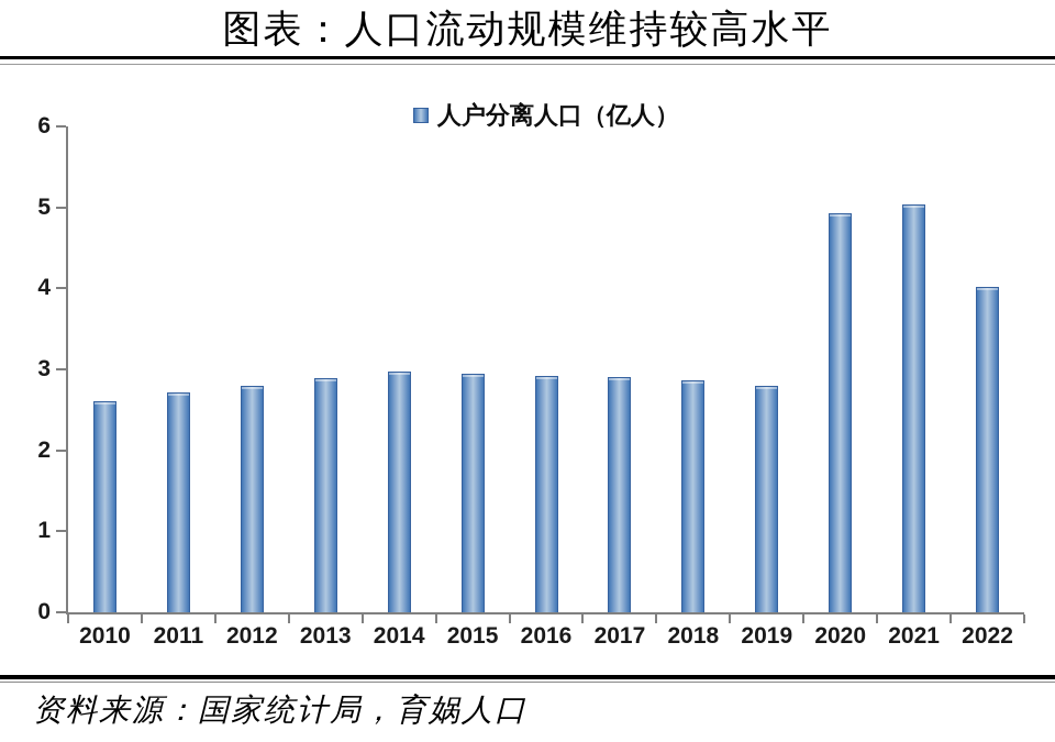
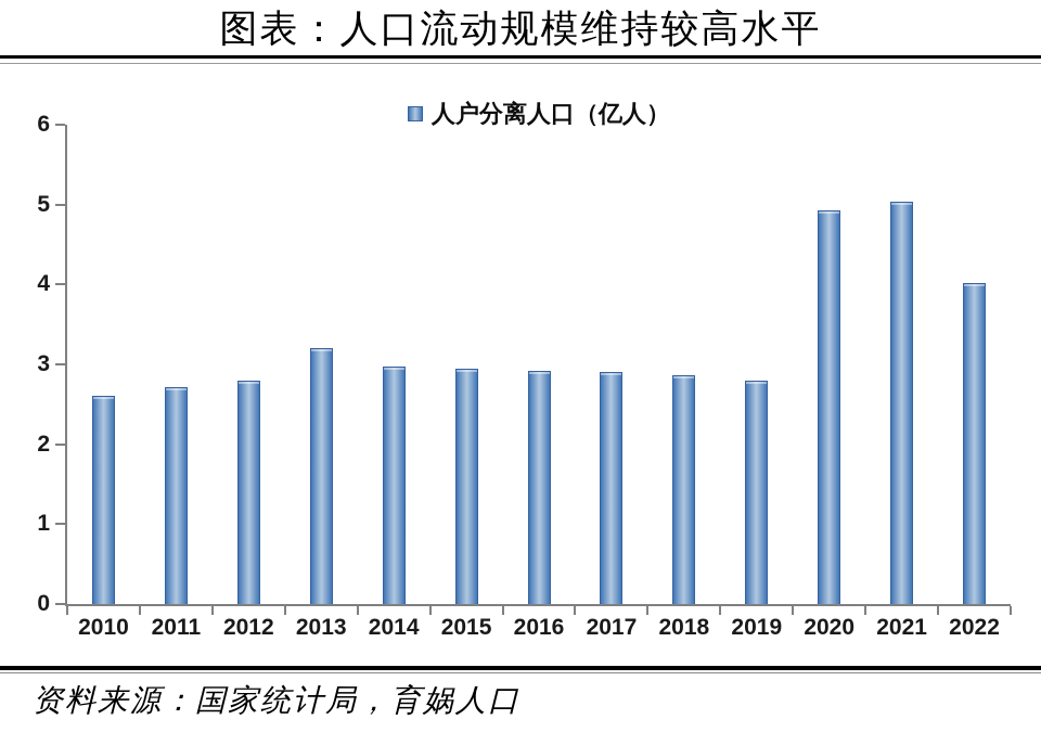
2013: 2.9 -> 3.2
